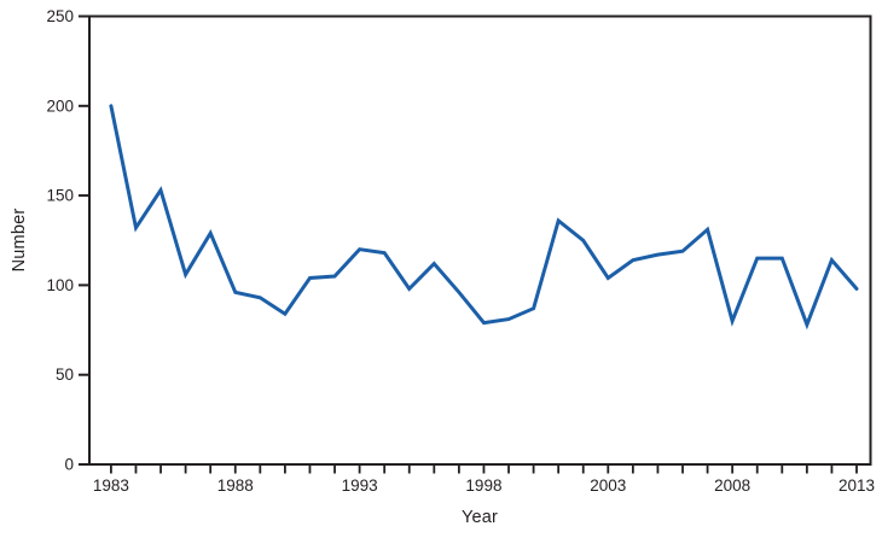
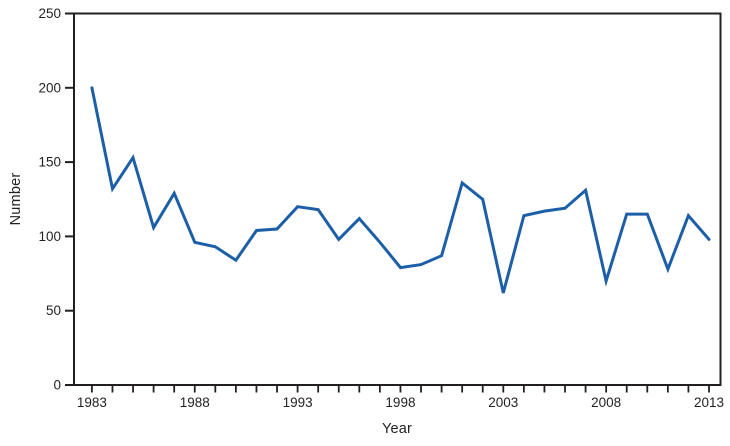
2003: 104 -> 62
2008: 80 -> 70
